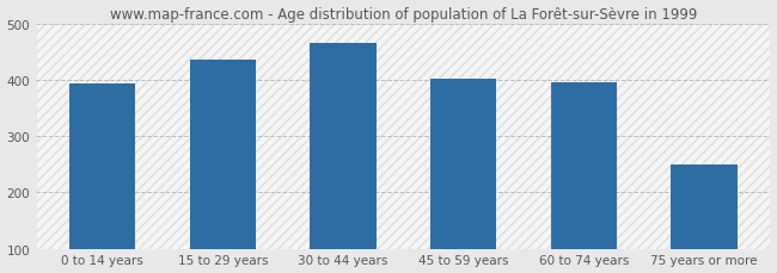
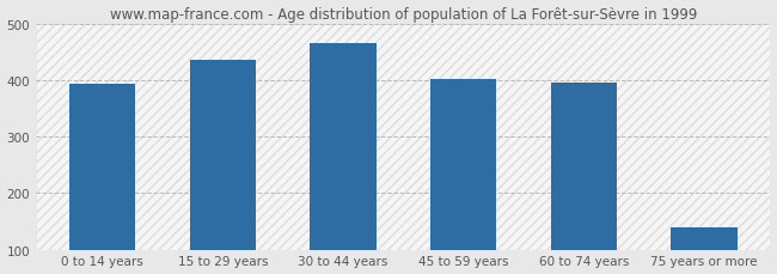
75 years or more: 250 -> 139
